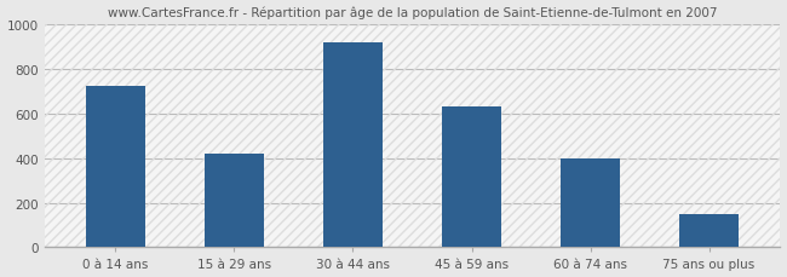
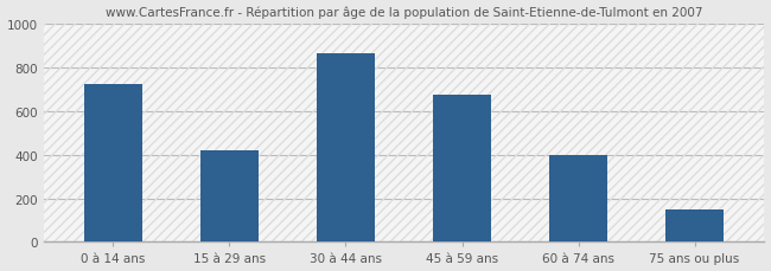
30 à 44 ans: 920 -> 860
45 à 59 ans: 630 -> 680
